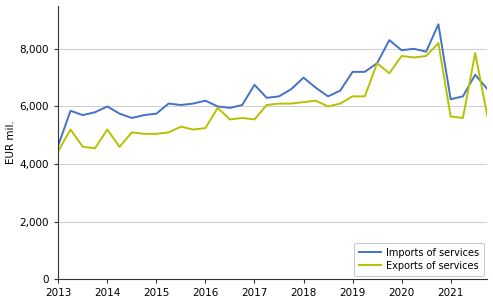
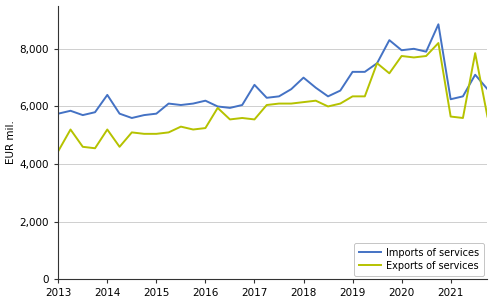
Imports of services/2013: 4,650 -> 5,750
Imports of services/2014: 6,000 -> 6,400
